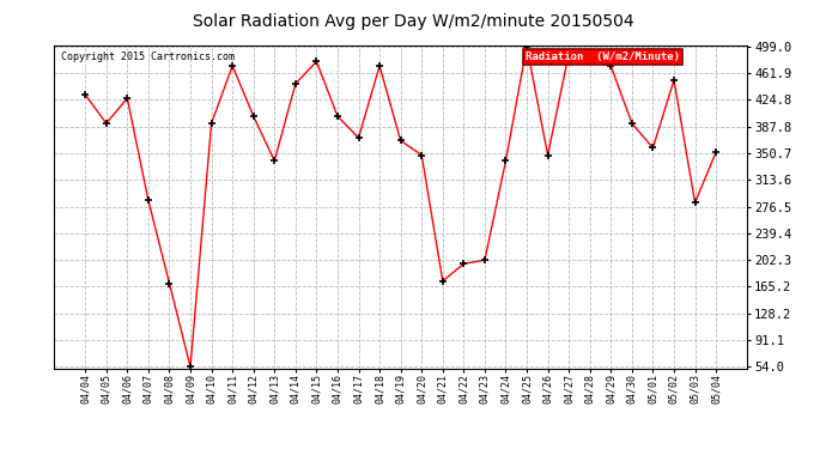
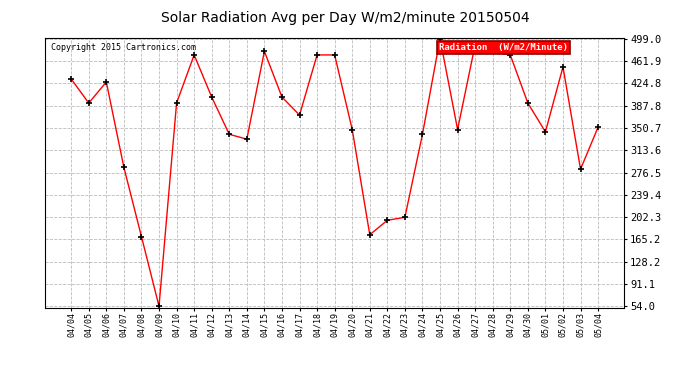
04/14: 447 -> 332
04/19: 368 -> 472
05/01: 358 -> 344
